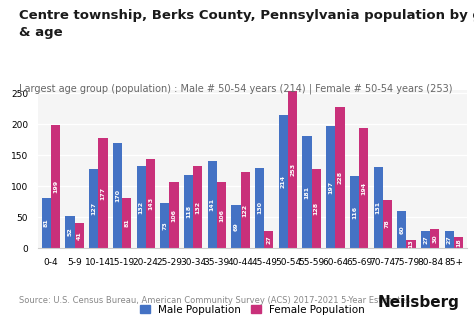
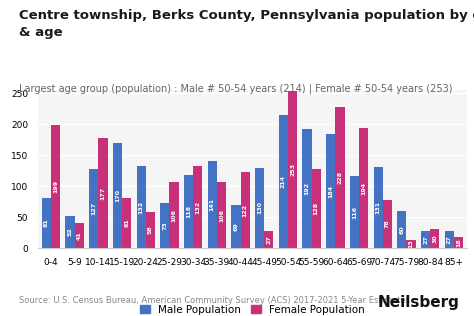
Female Population/20-24: 143 -> 58
Male Population/55-59: 181 -> 192
Male Population/60-64: 197 -> 184
